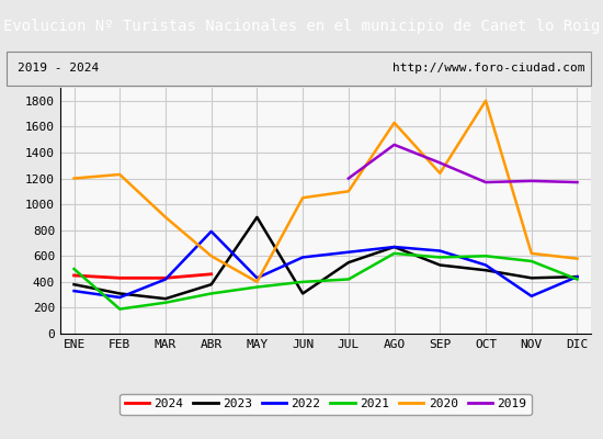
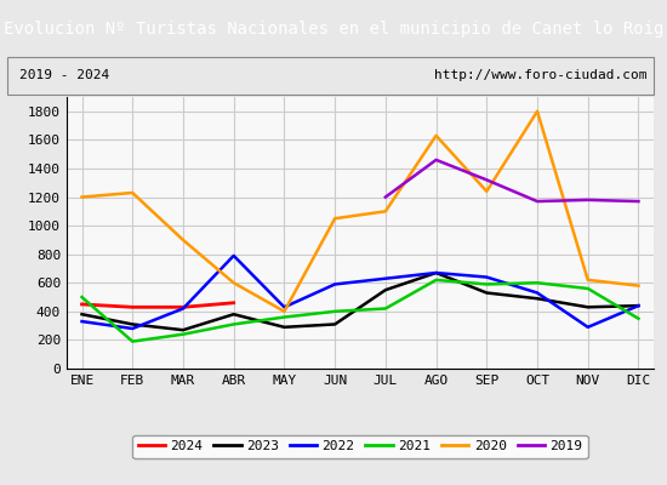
2023/MAY: 900 -> 290
2021/DIC: 420 -> 350
